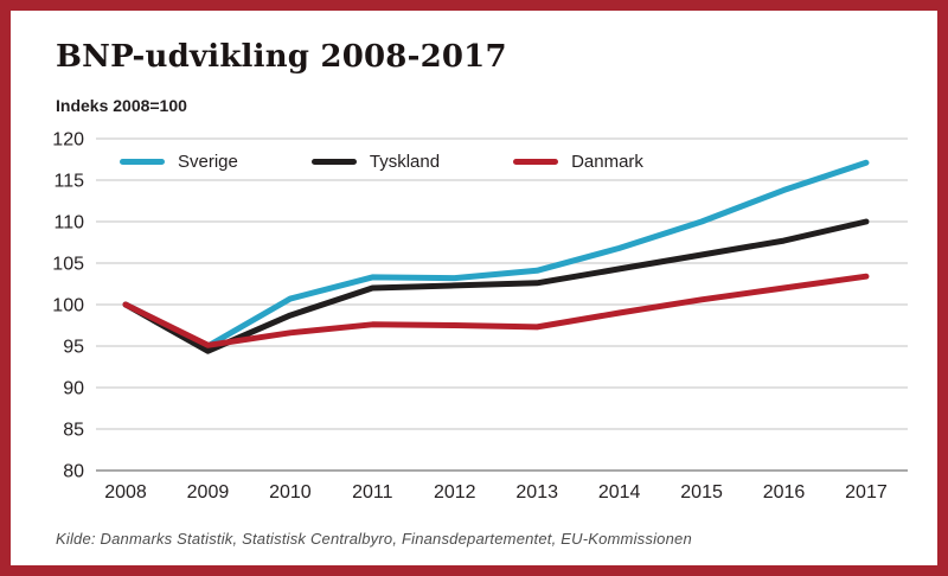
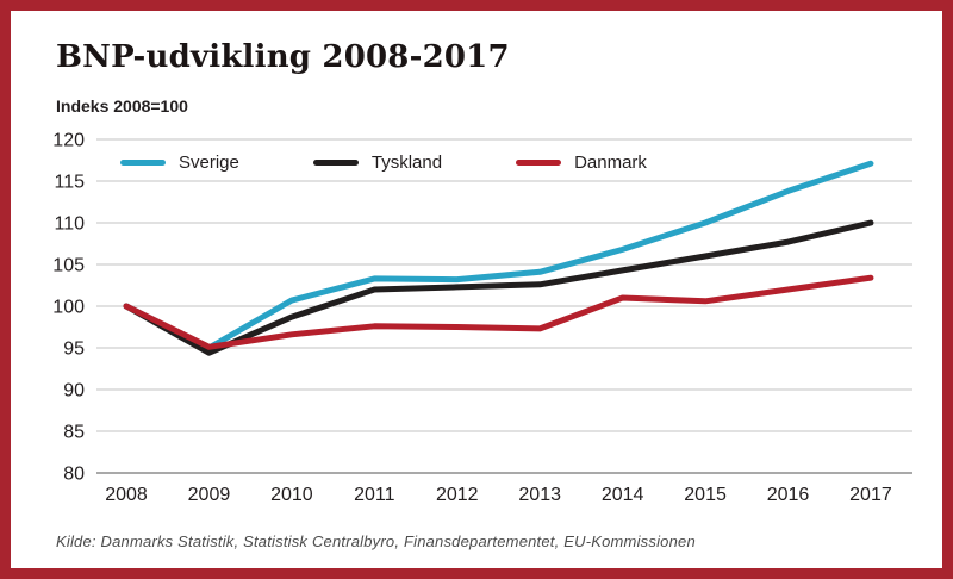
Danmark/2014: 99 -> 101
